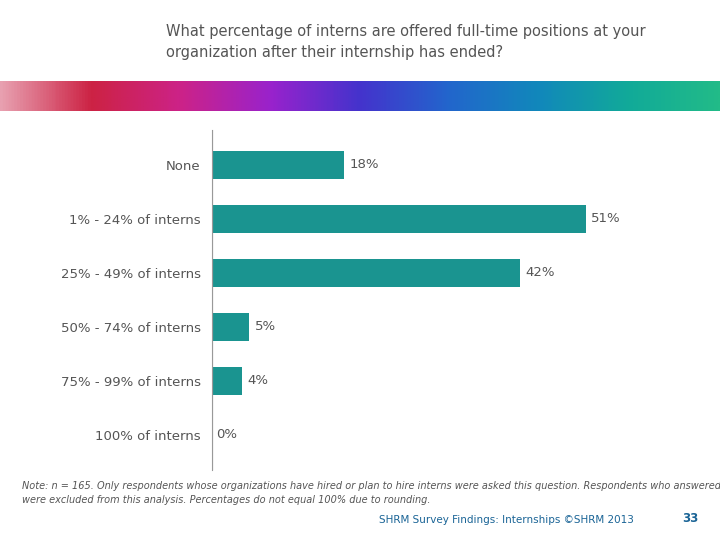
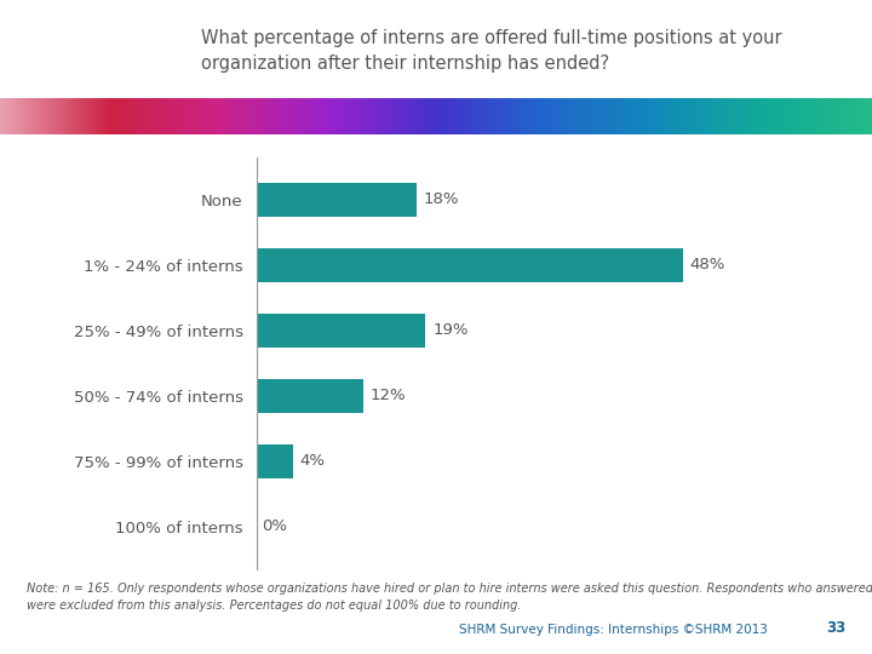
1% - 24% of interns: 51% -> 48%
25% - 49% of interns: 42% -> 19%
50% - 74% of interns: 5% -> 12%
